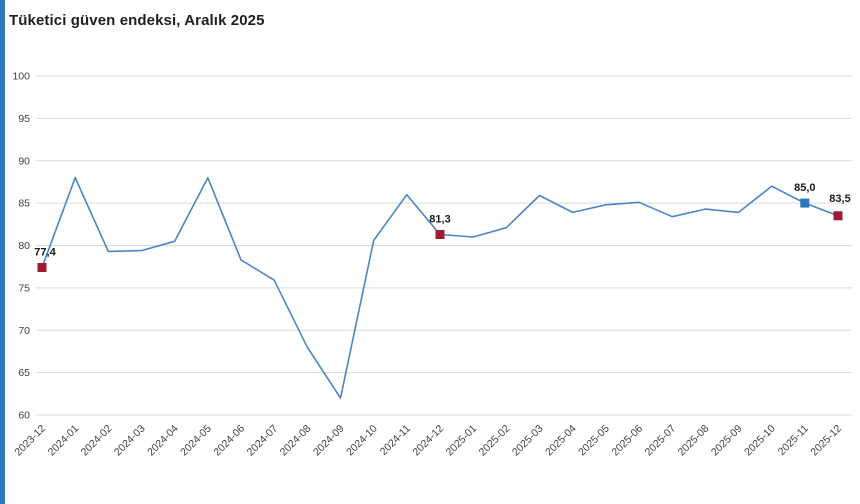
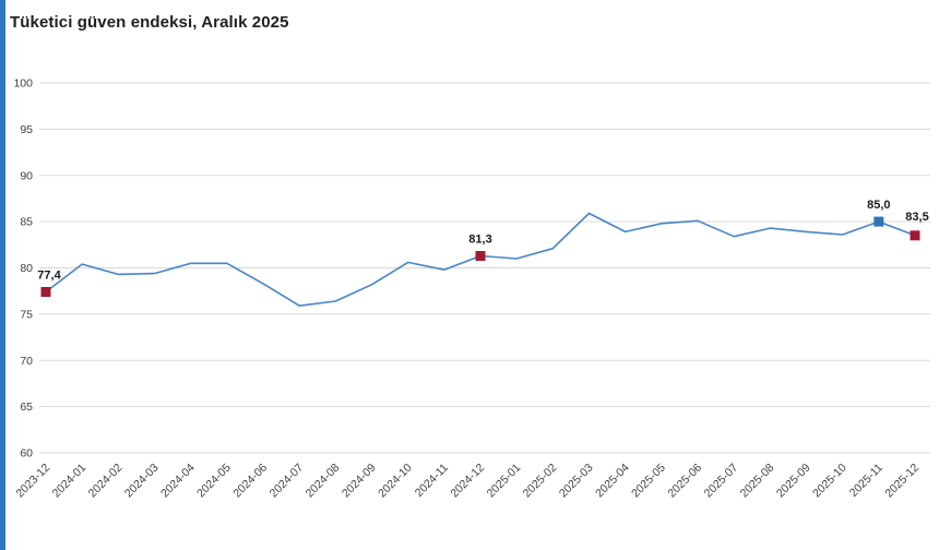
2024-01: 88 -> 80
2024-05: 88 -> 80
2024-08: 68 -> 76
2024-09: 62 -> 78
2024-11: 86 -> 80
2025-10: 87 -> 84
